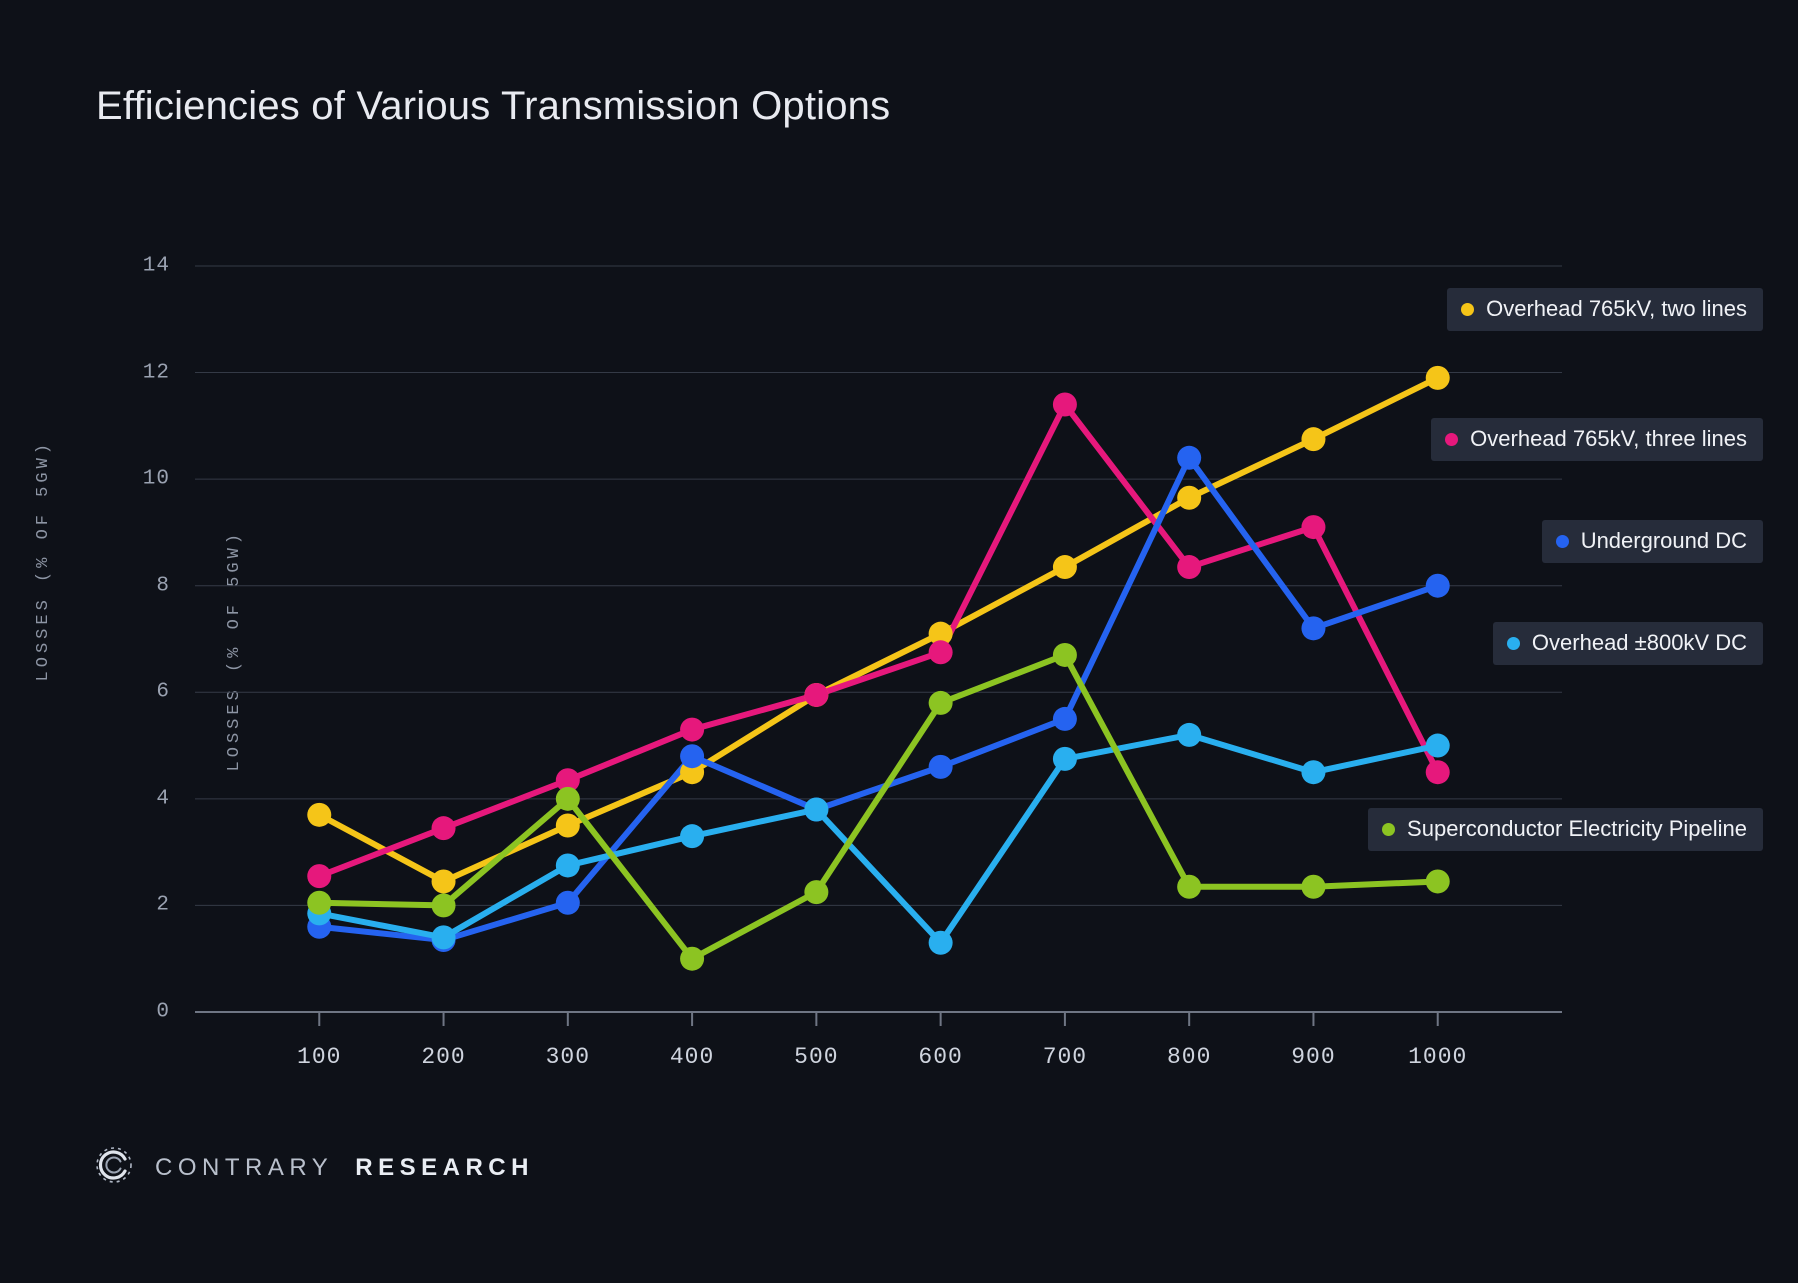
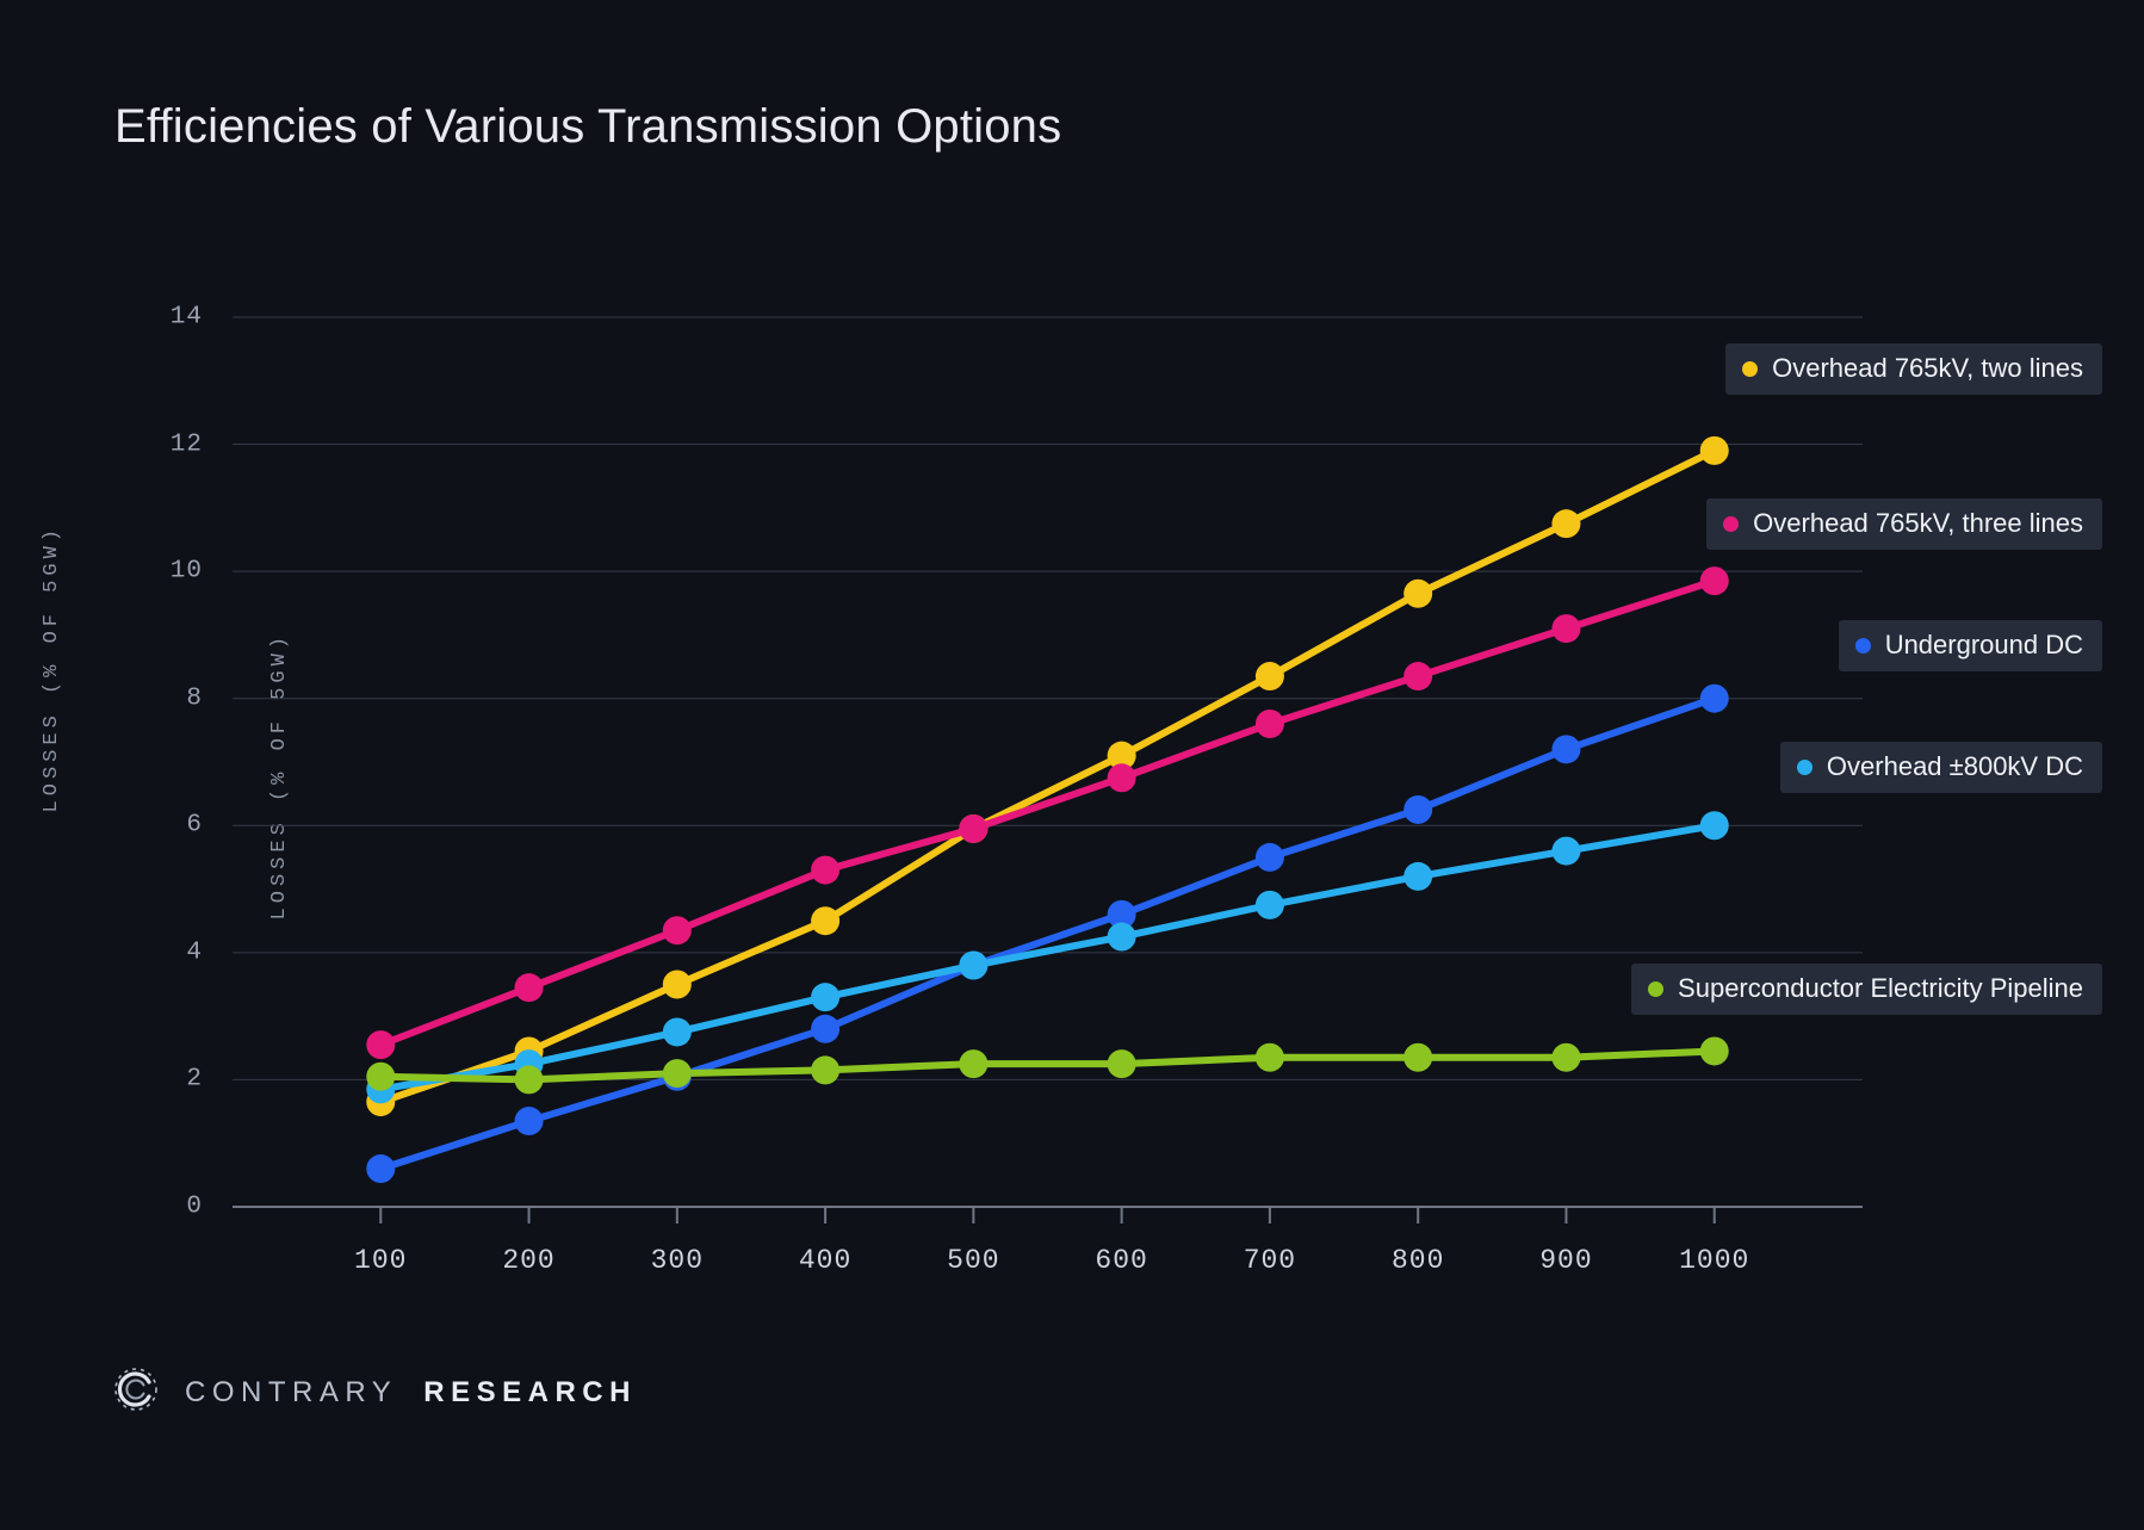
Overhead 765kV, two lines/100: 3.7 -> 1.6
Underground DC/100: 1.6 -> 0.6
Overhead ±800kV DC/200: 1.4 -> 2.2
Superconductor Electricity Pipeline/300: 4.0 -> 2.1
Underground DC/400: 4.8 -> 2.8
Superconductor Electricity Pipeline/400: 1.0 -> 2.1
Overhead ±800kV DC/600: 1.3 -> 4.2
Superconductor Electricity Pipeline/600: 5.8 -> 2.2
Overhead 765kV, three lines/700: 11.4 -> 7.6
Superconductor Electricity Pipeline/700: 6.7 -> 2.4
Underground DC/800: 10.4 -> 6.2
Overhead ±800kV DC/900: 4.5 -> 5.6
Overhead 765kV, three lines/1000: 4.5 -> 9.8
Overhead ±800kV DC/1000: 5.0 -> 6.0
